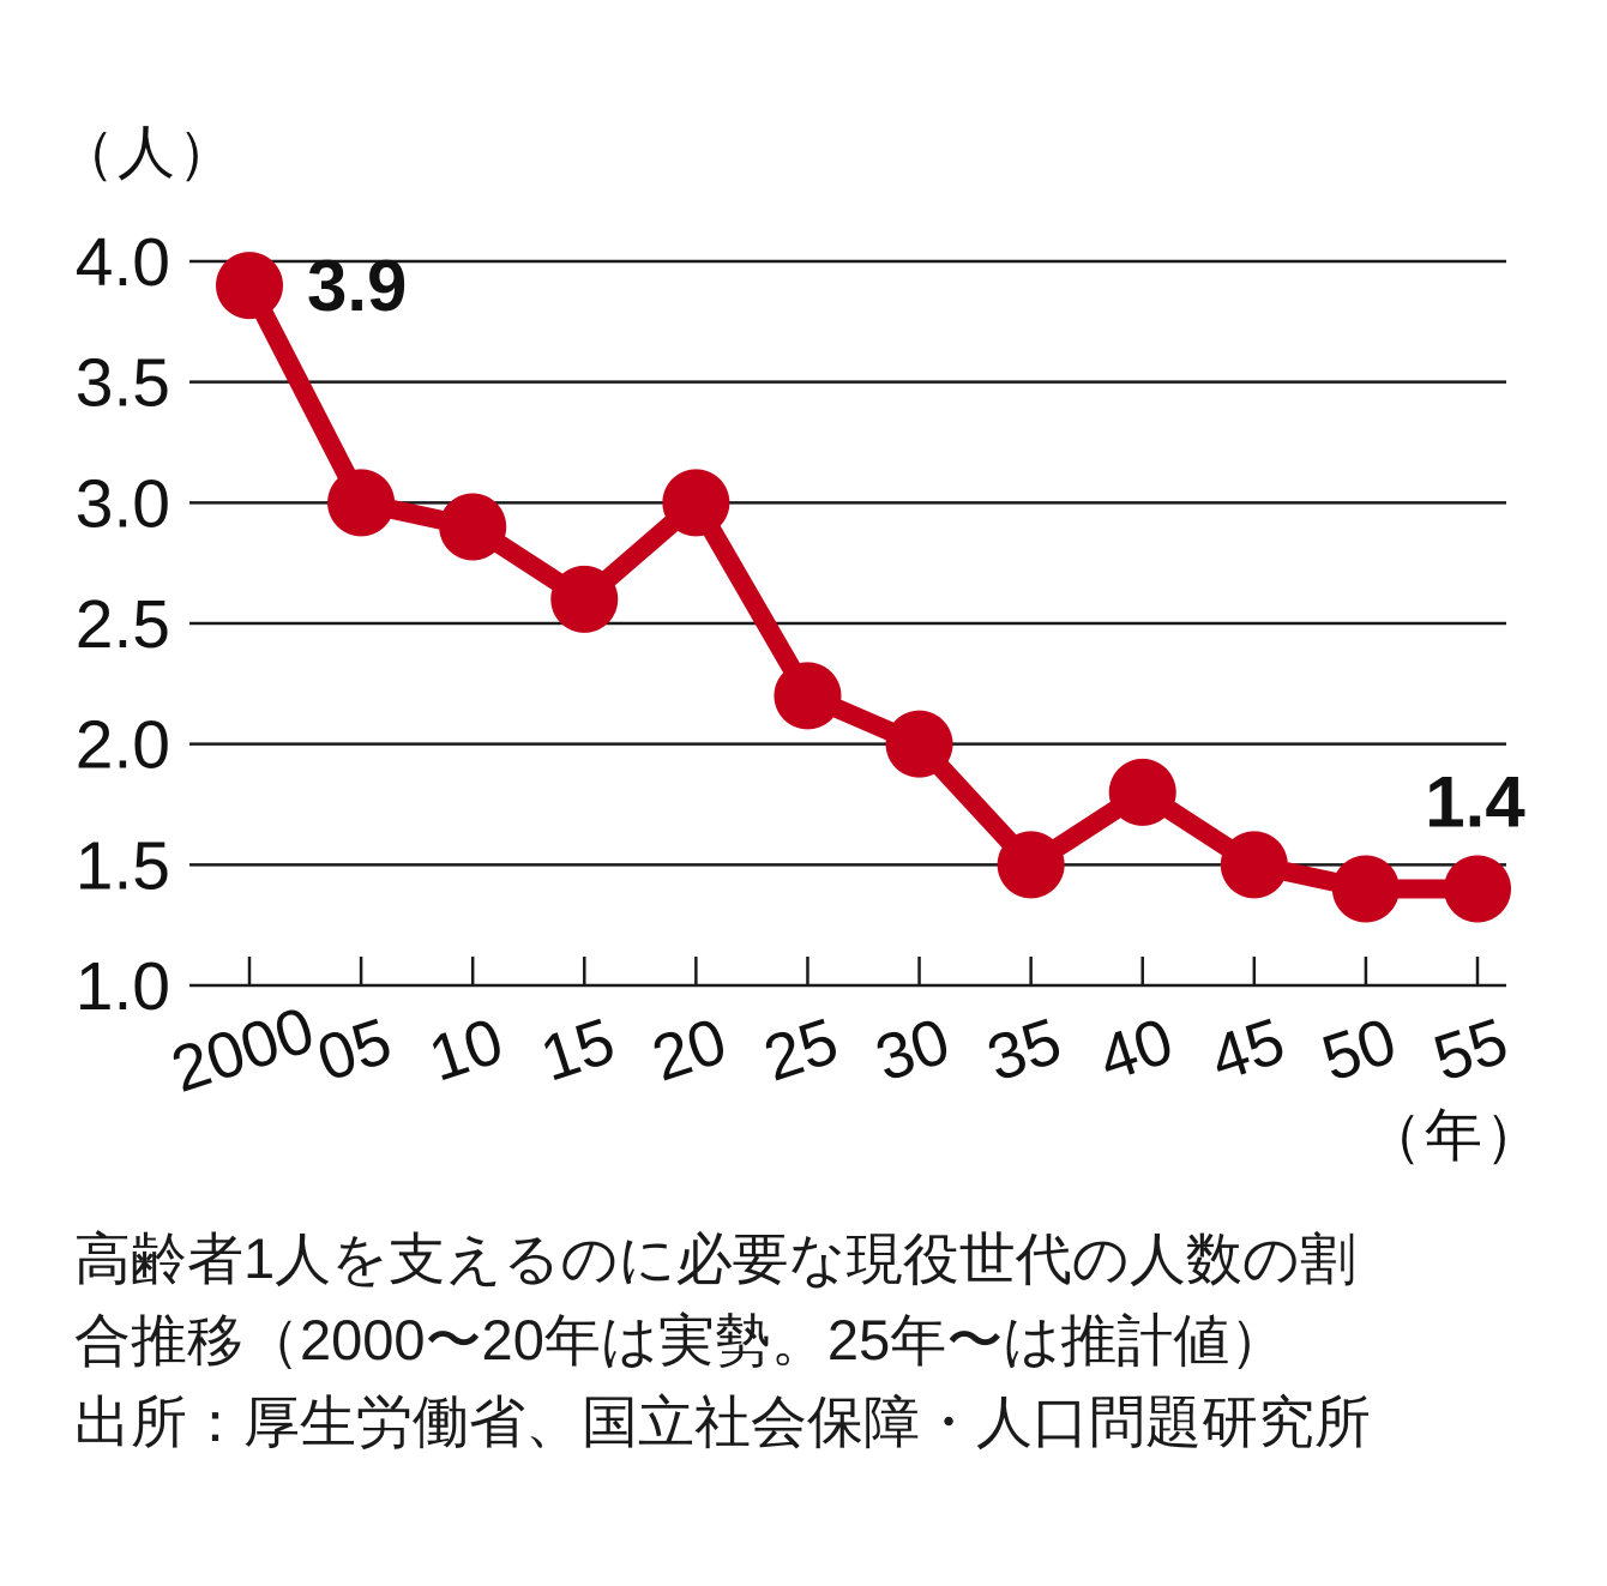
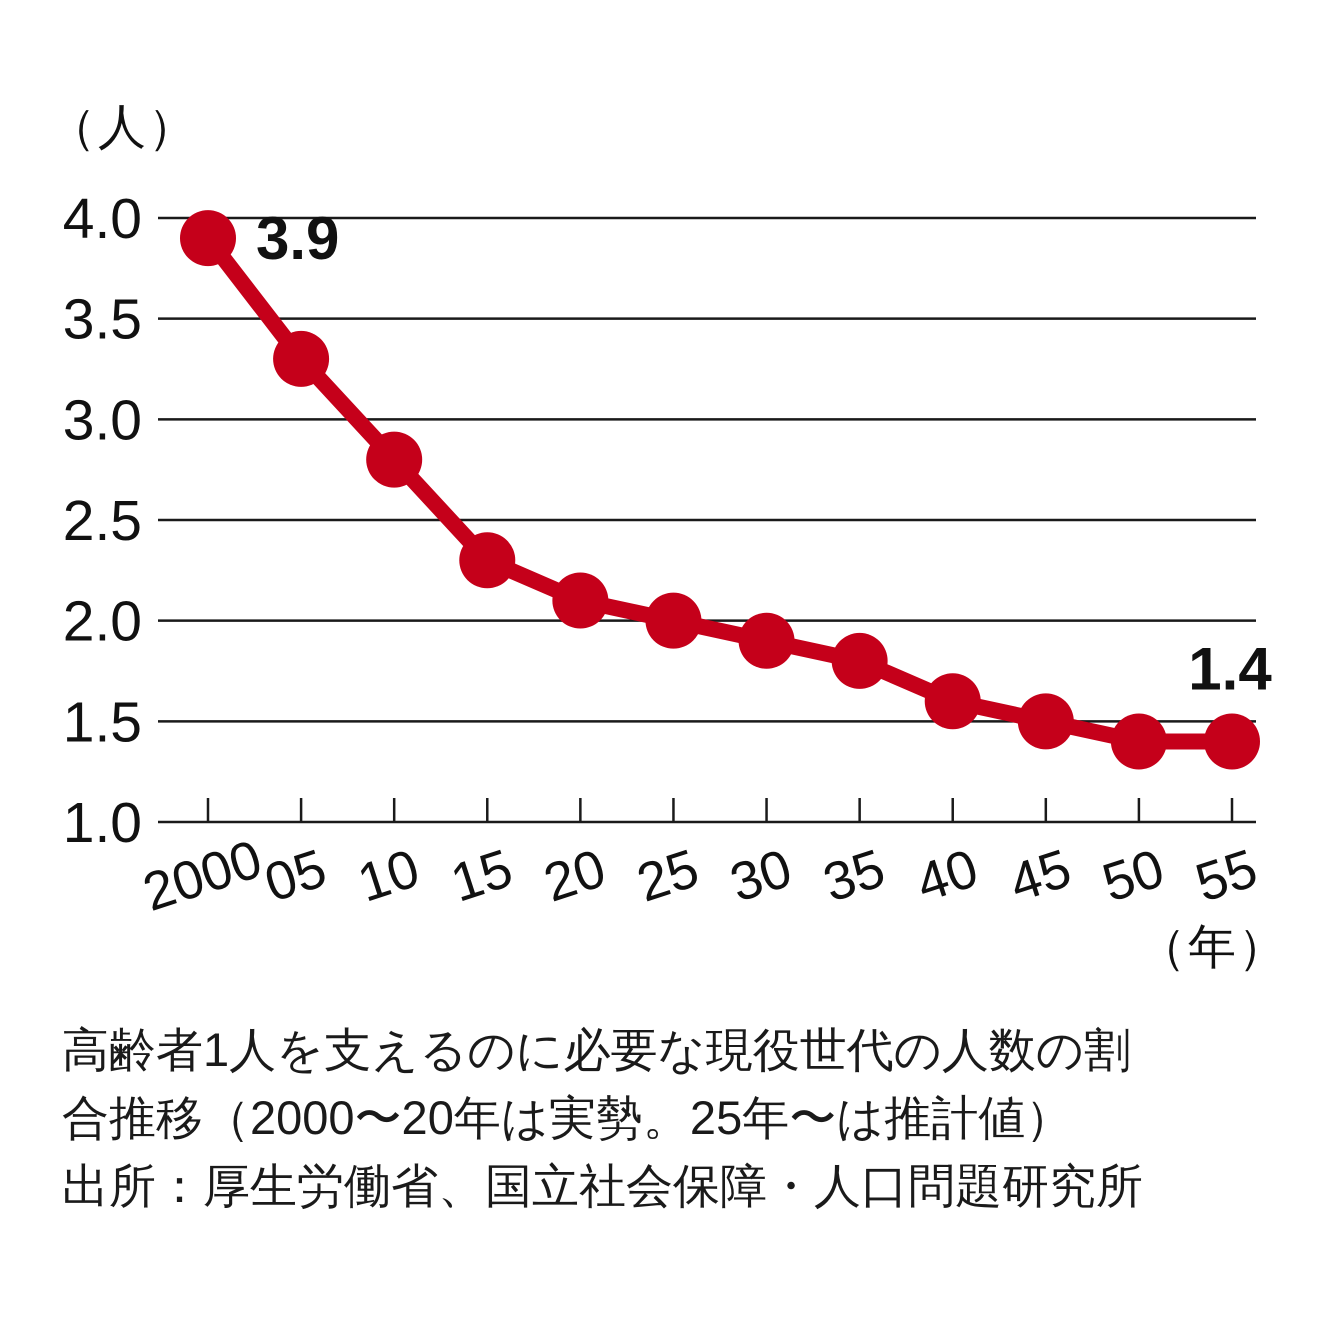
05: 3.0 -> 3.3
10: 2.9 -> 2.8
15: 2.6 -> 2.3
20: 3.0 -> 2.1
25: 2.2 -> 2.0
30: 2.0 -> 1.9
35: 1.5 -> 1.8
40: 1.8 -> 1.6
